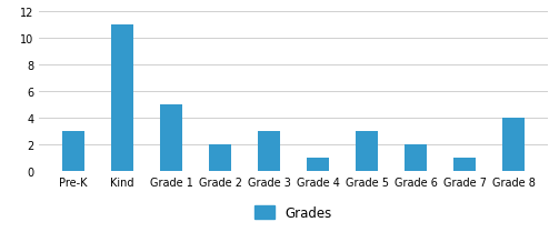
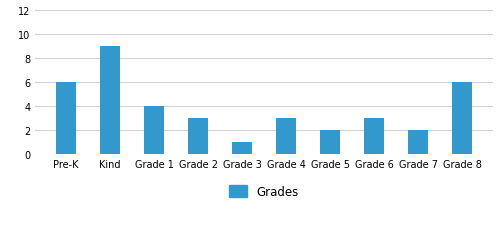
Pre-K: 3 -> 6
Kind: 11 -> 9
Grade 1: 5 -> 4
Grade 2: 2 -> 3
Grade 3: 3 -> 1
Grade 4: 1 -> 3
Grade 5: 3 -> 2
Grade 6: 2 -> 3
Grade 7: 1 -> 2
Grade 8: 4 -> 6
